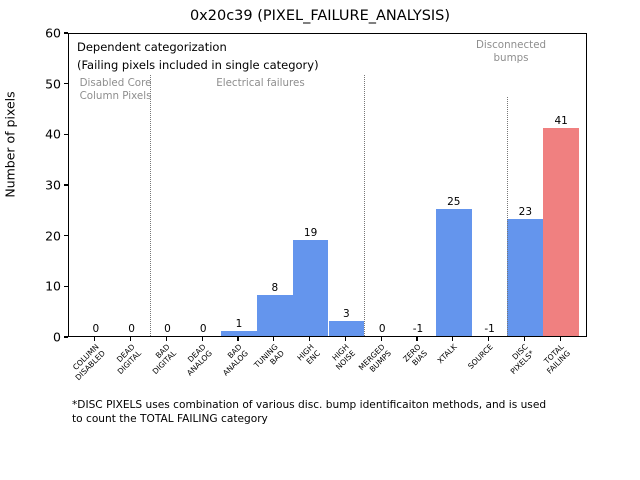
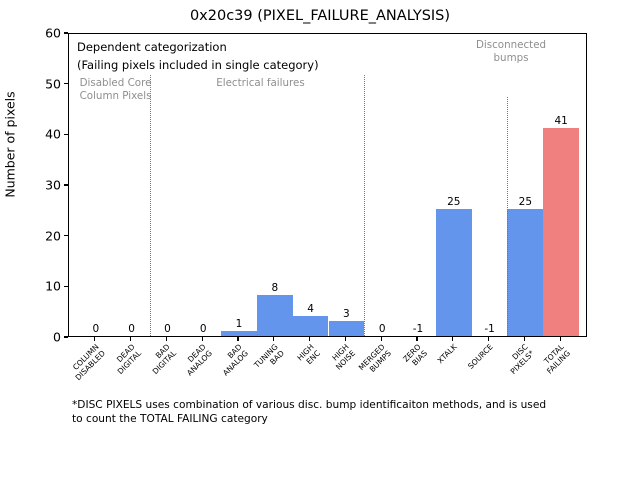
HIGH ENC: 19 -> 4
DISC PIXELS*: 23 -> 25
